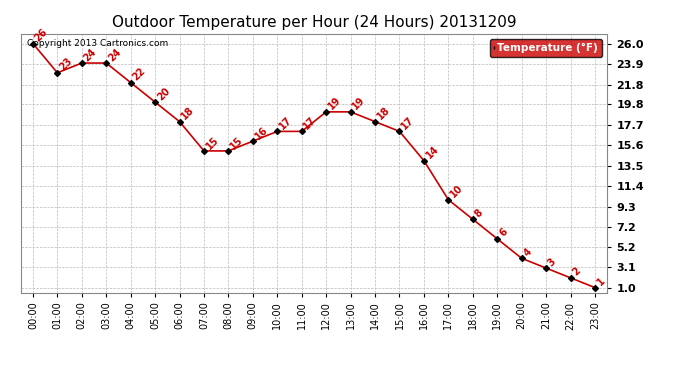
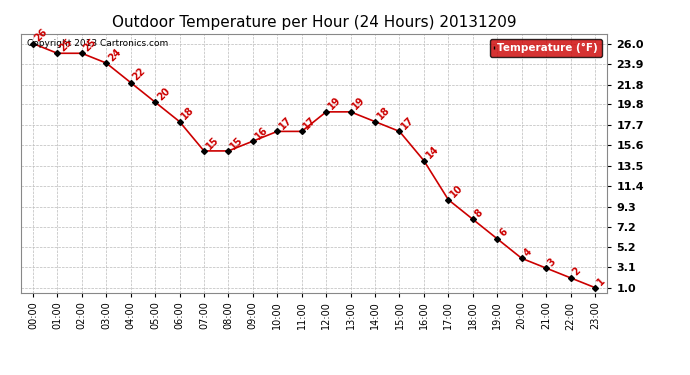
01:00: 23 -> 25
02:00: 24 -> 25
